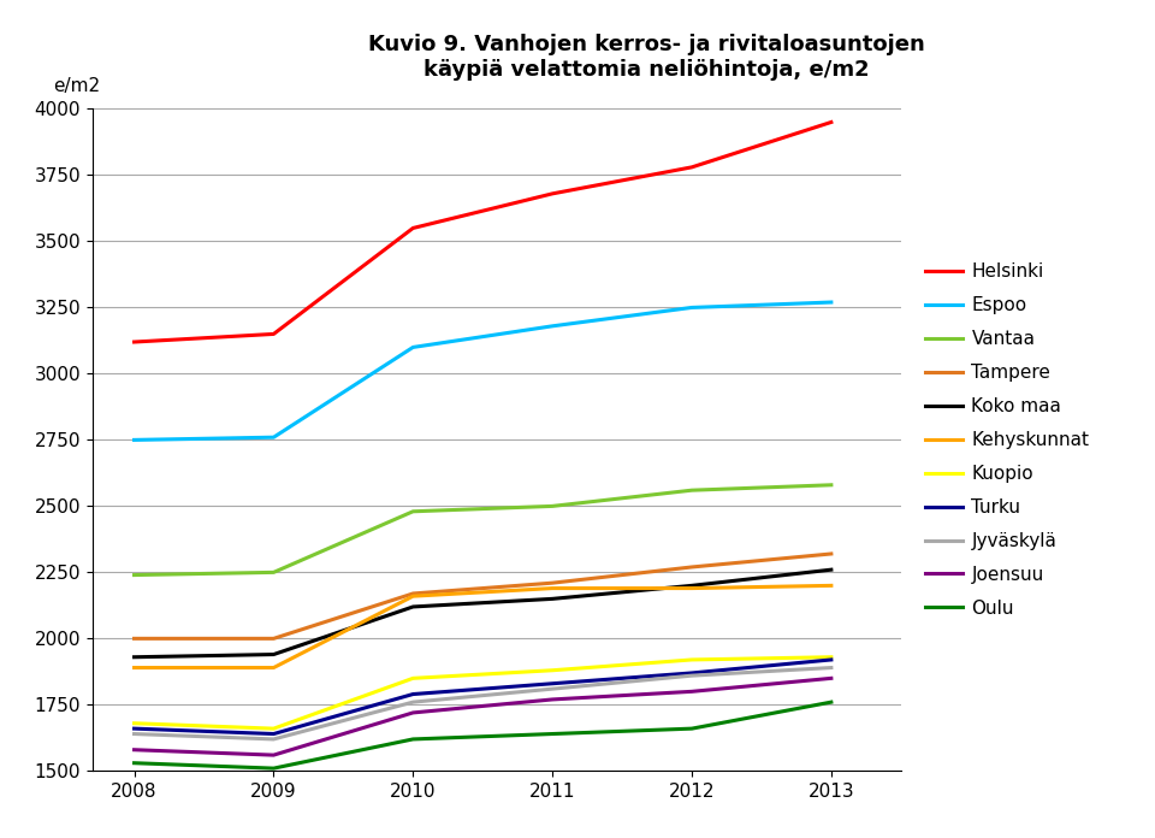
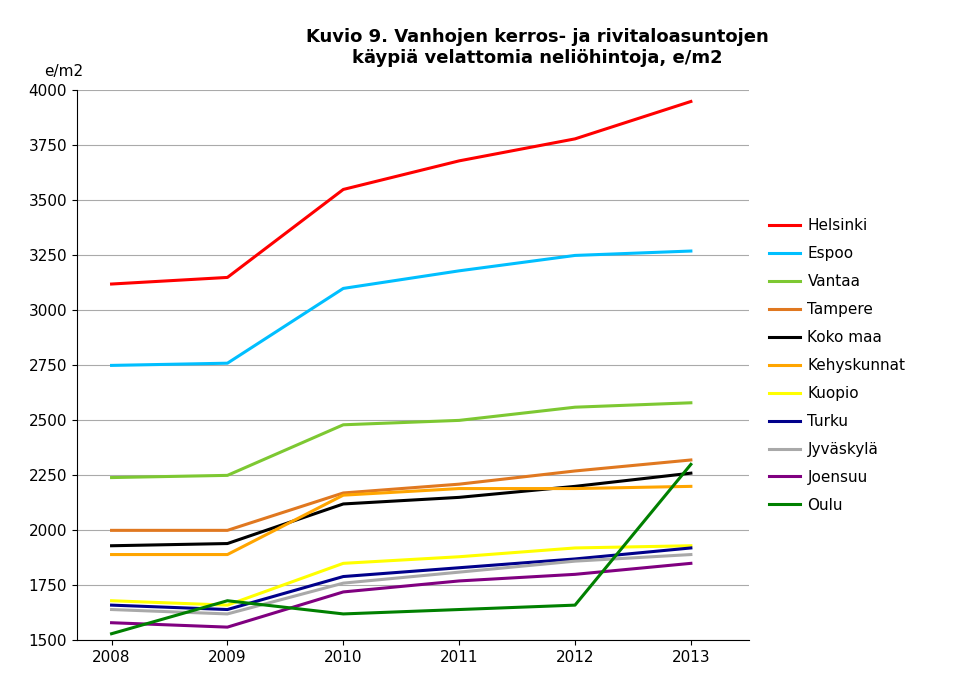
Oulu/2009: 1510 -> 1680
Oulu/2013: 1760 -> 2300
